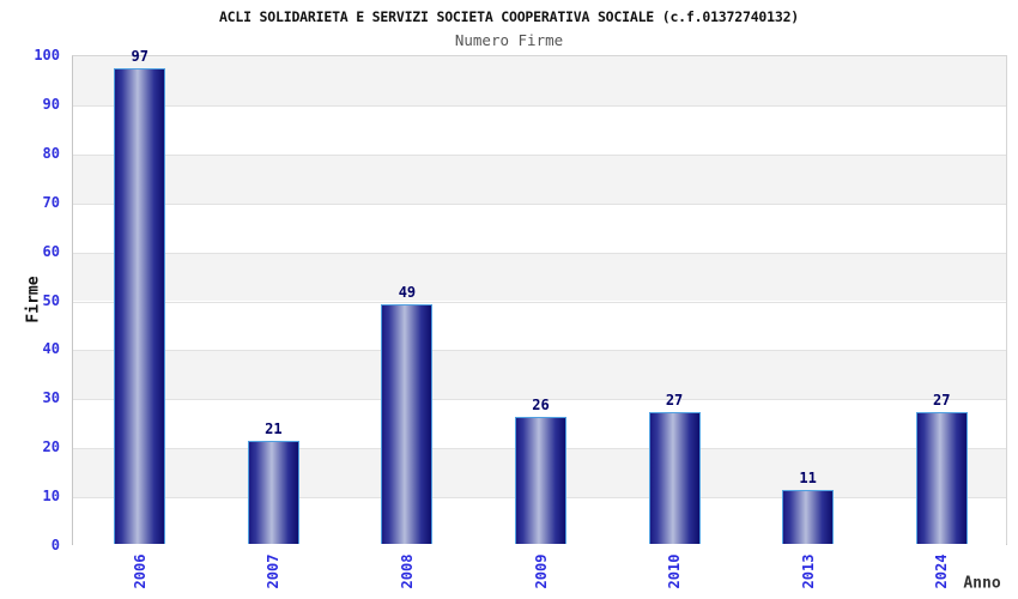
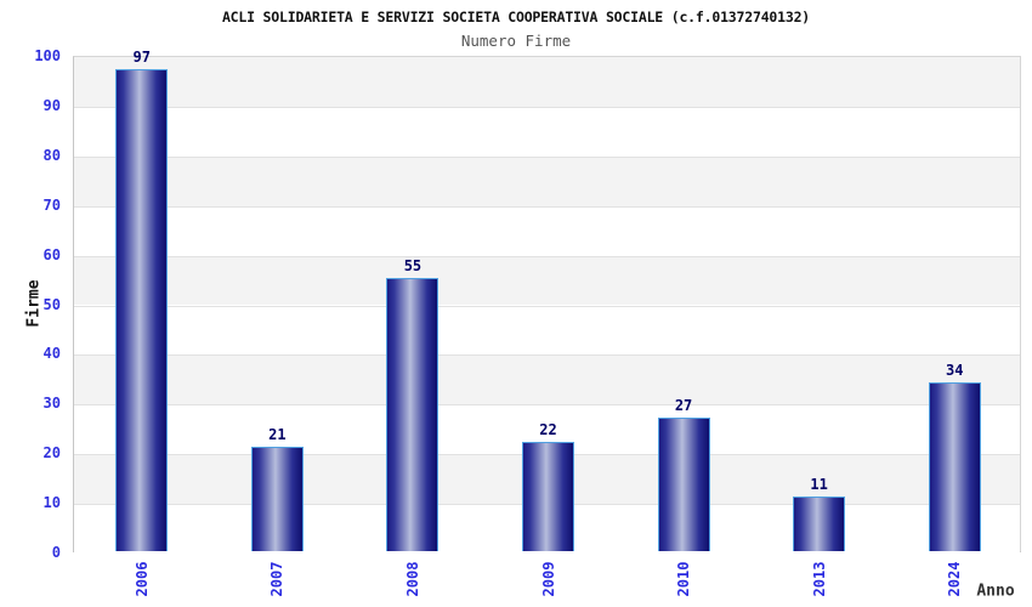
2008: 49 -> 55
2009: 26 -> 22
2024: 27 -> 34
